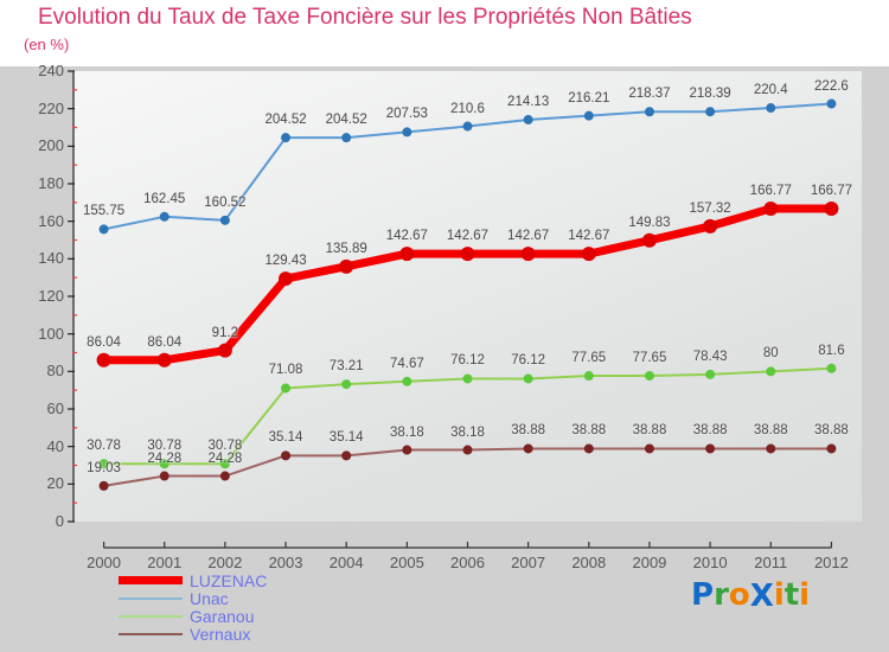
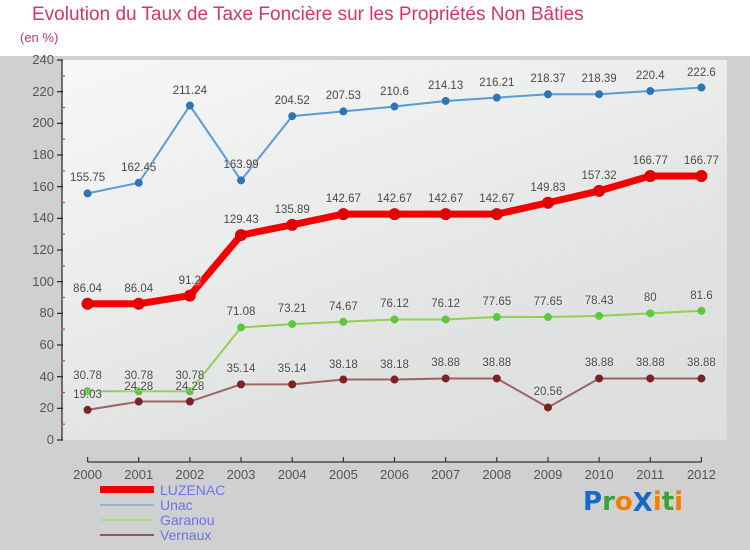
Unac/2002: 160.52 -> 211.24
Unac/2003: 204.52 -> 163.99
Vernaux/2009: 38.88 -> 20.56
